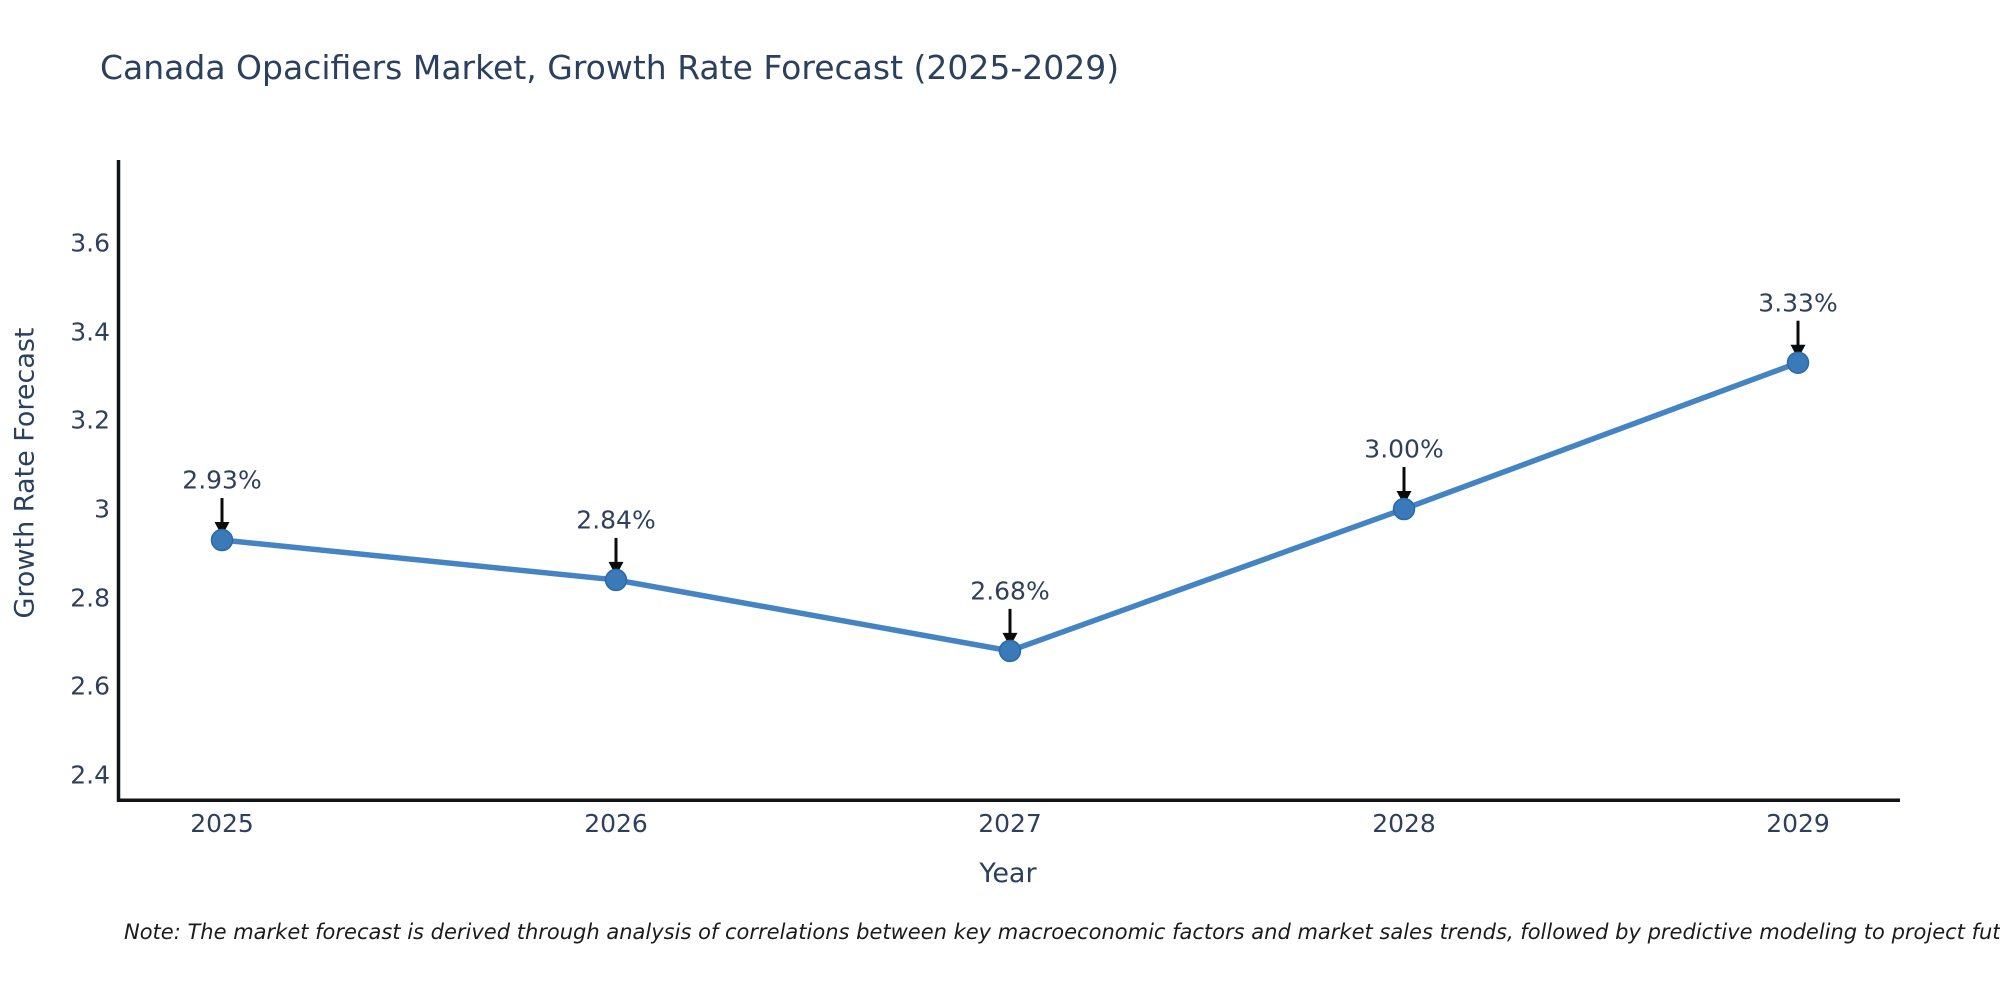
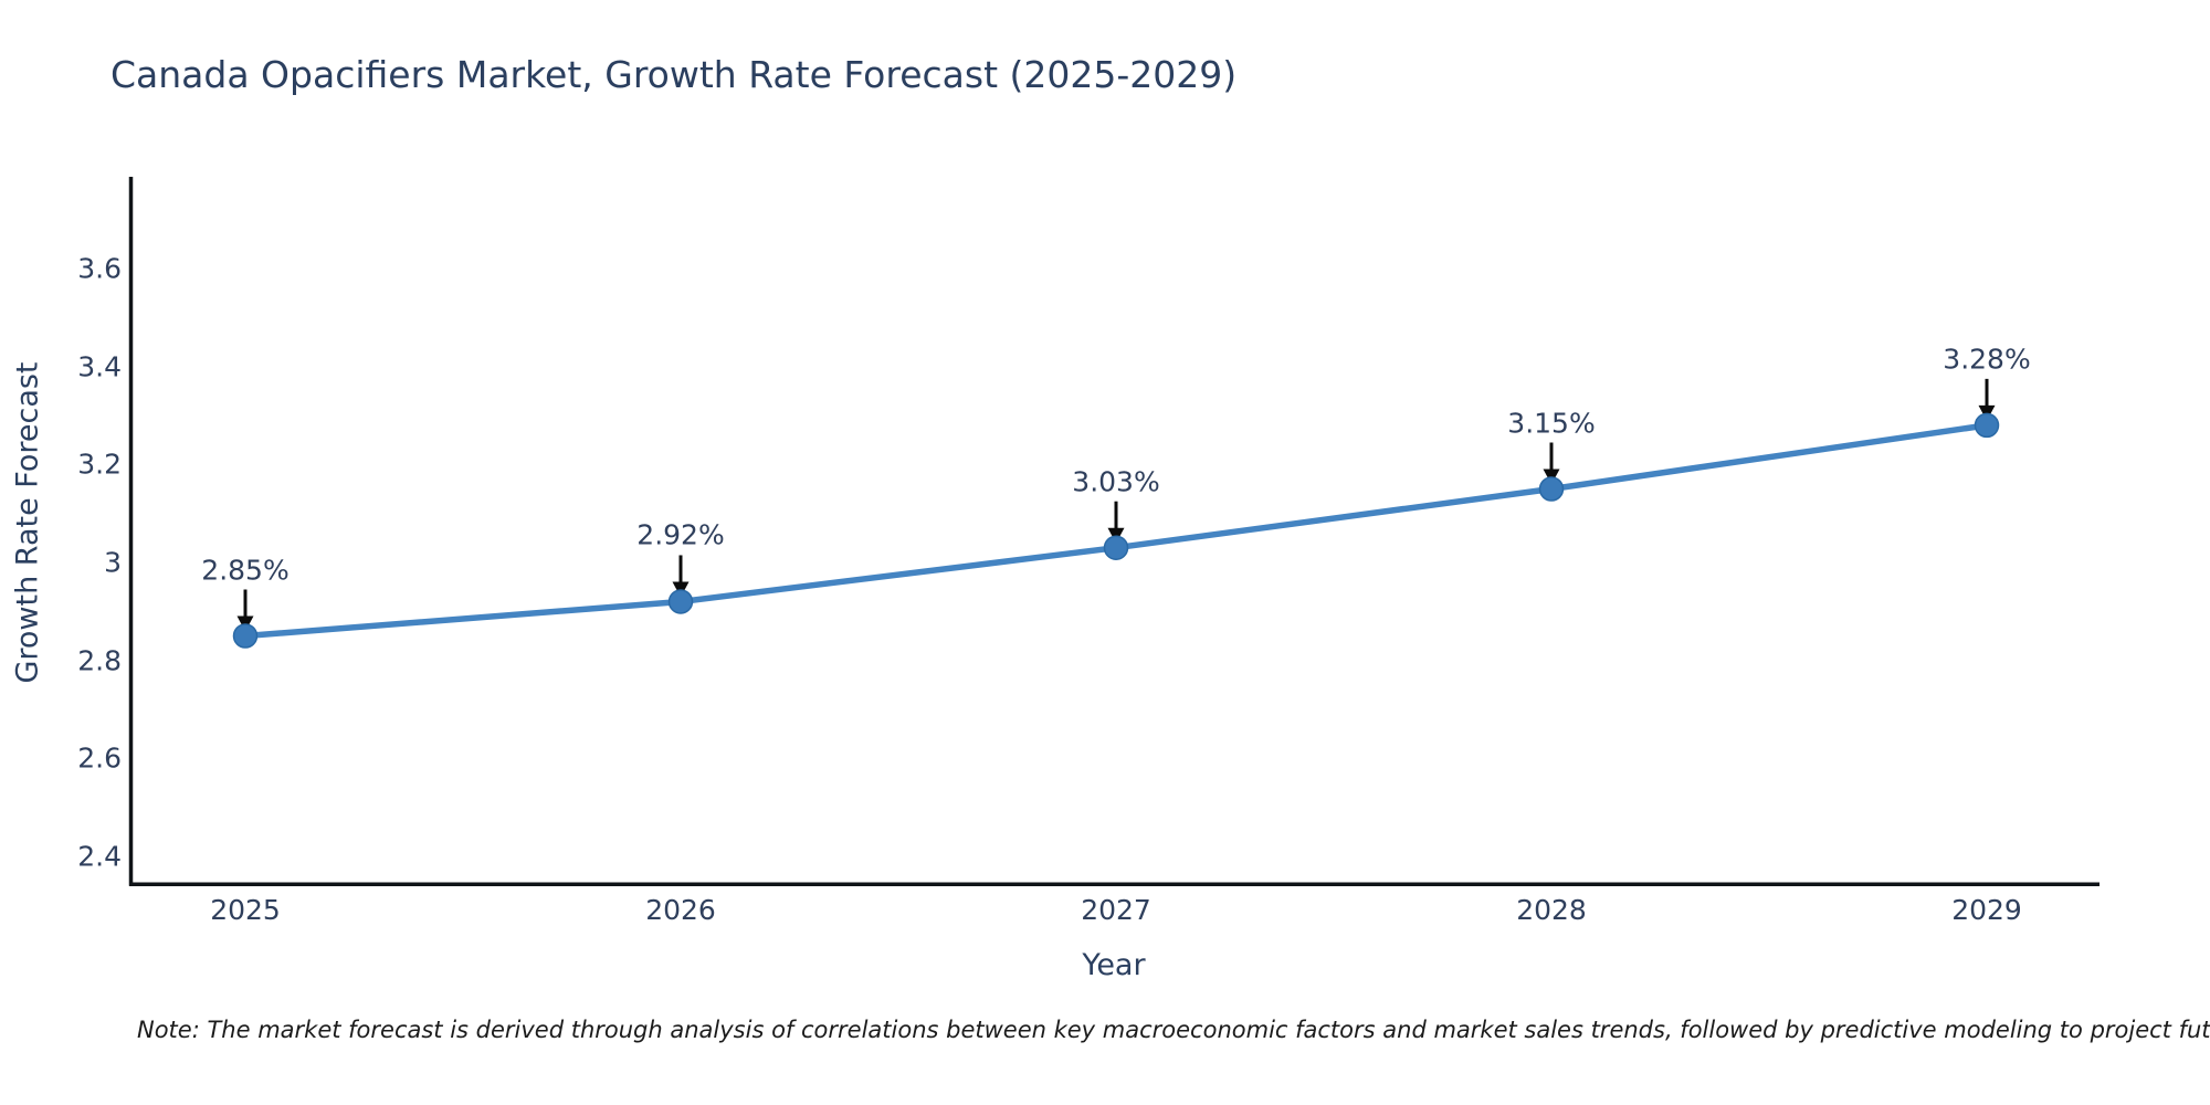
2025: 2.93% -> 2.85%
2026: 2.84% -> 2.92%
2027: 2.68% -> 3.03%
2028: 3.00% -> 3.15%
2029: 3.33% -> 3.28%
